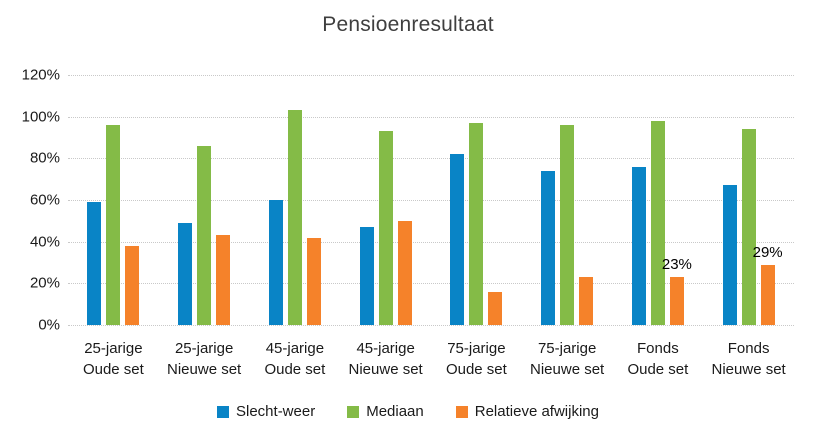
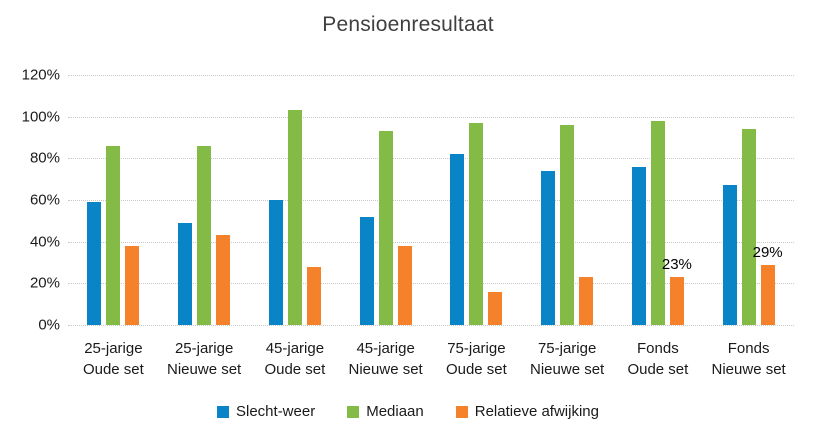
Mediaan/25-jarige Oude set: 96% -> 86%
Relatieve afwijking/45-jarige Oude set: 42% -> 28%
Slecht-weer/45-jarige Nieuwe set: 47% -> 52%
Relatieve afwijking/45-jarige Nieuwe set: 50% -> 38%
